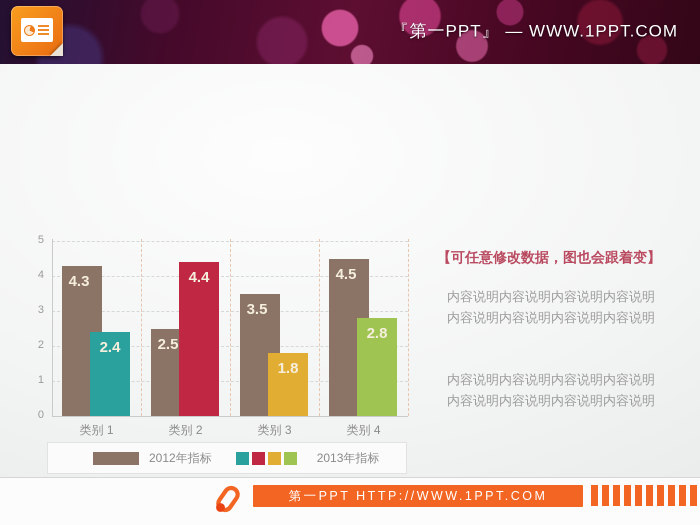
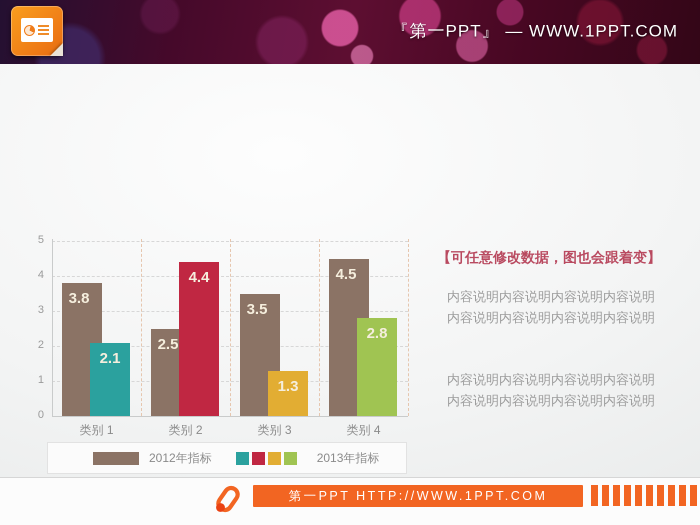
2012年指标/类别 1: 4.3 -> 3.8
2013年指标/类别 1: 2.4 -> 2.1
2013年指标/类别 3: 1.8 -> 1.3
